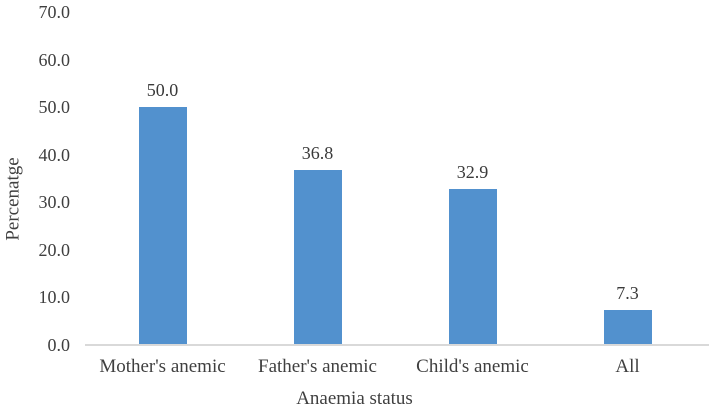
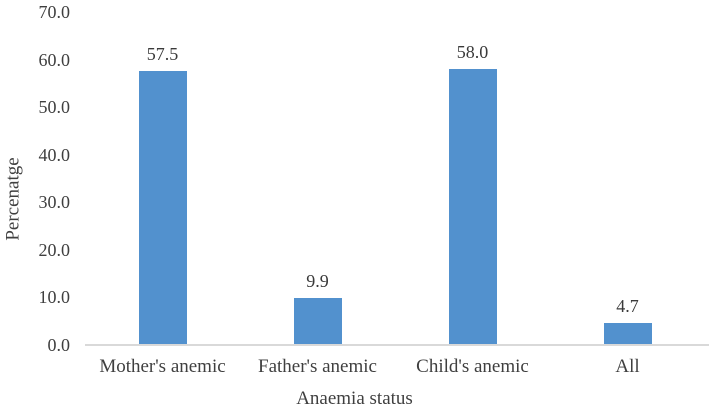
Mother's anemic: 50.0 -> 57.5
Father's anemic: 36.8 -> 9.9
Child's anemic: 32.9 -> 58.0
All: 7.3 -> 4.7
